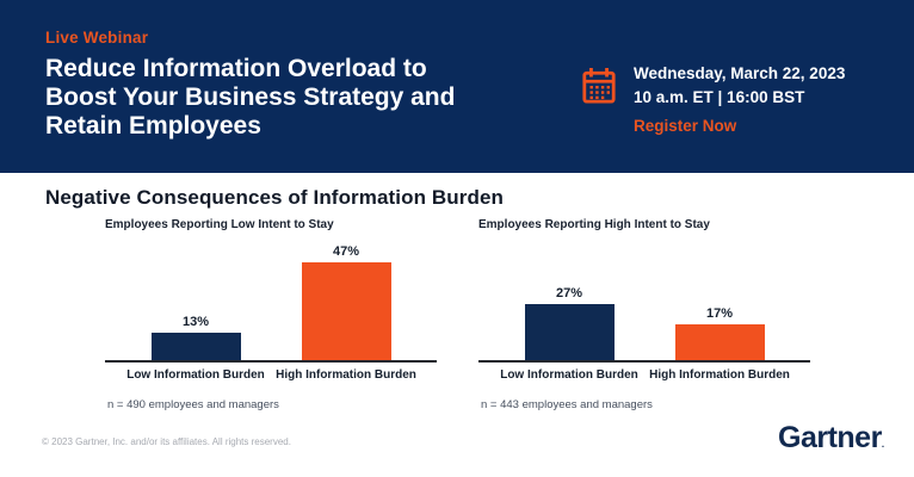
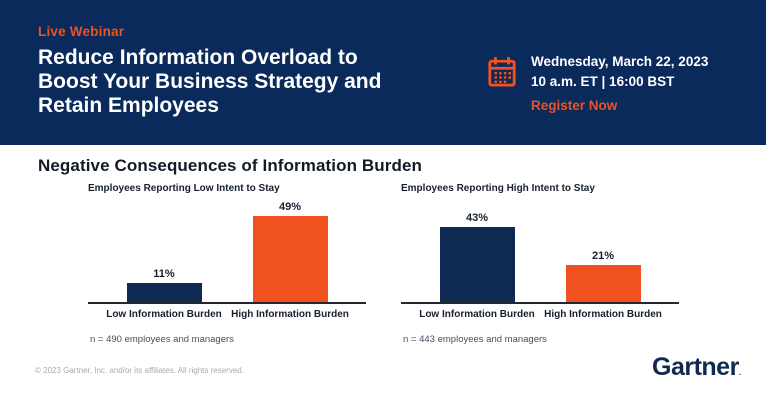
Employees Reporting Low Intent to Stay/Low Information Burden: 13% -> 11%
Employees Reporting Low Intent to Stay/High Information Burden: 47% -> 49%
Employees Reporting High Intent to Stay/Low Information Burden: 27% -> 43%
Employees Reporting High Intent to Stay/High Information Burden: 17% -> 21%
